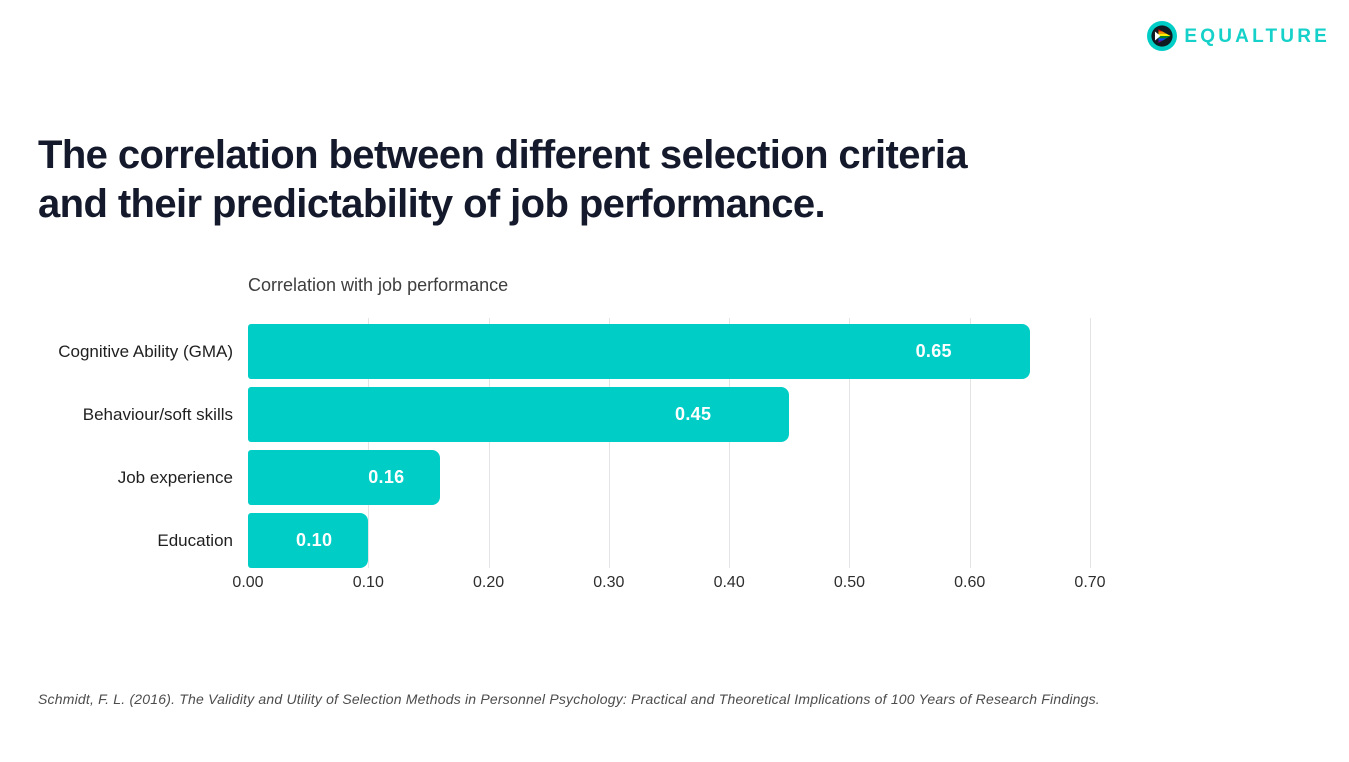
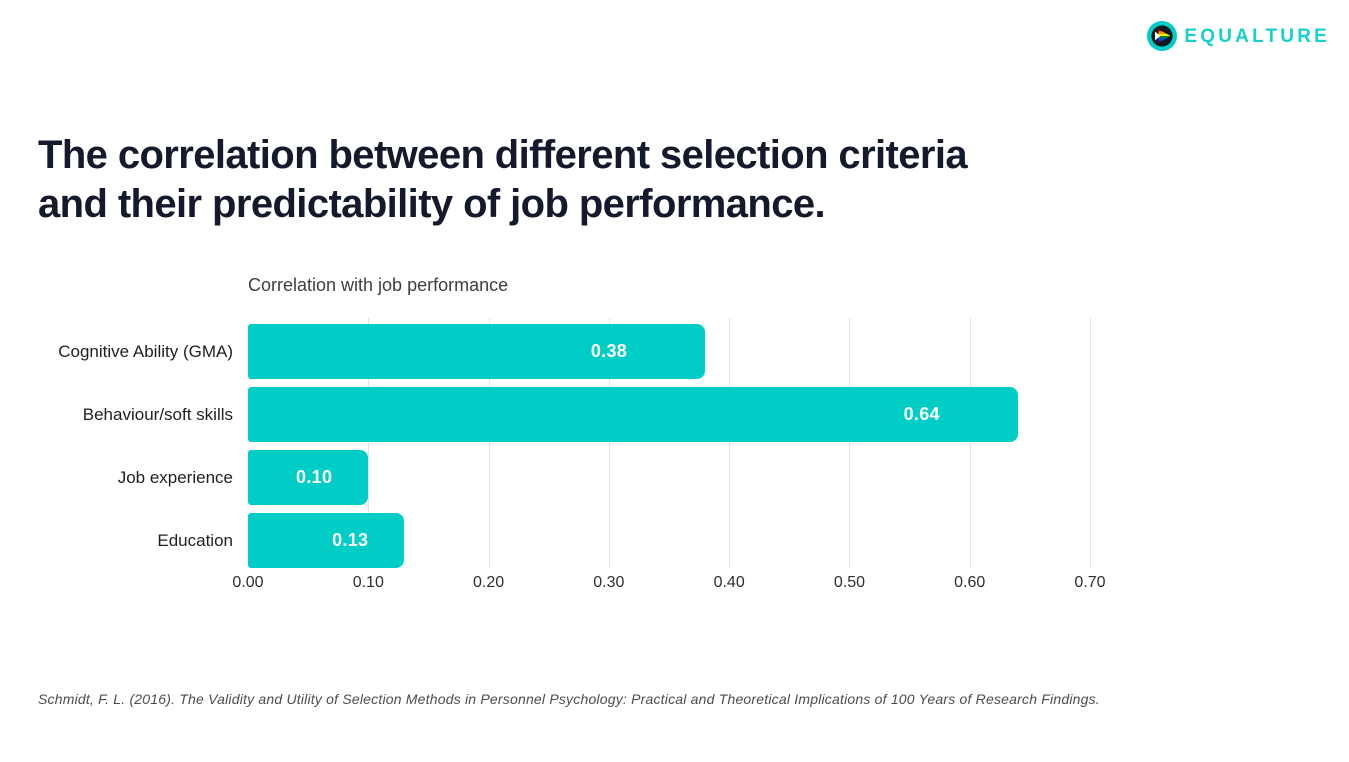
Cognitive Ability (GMA): 0.65 -> 0.38
Behaviour/soft skills: 0.45 -> 0.64
Job experience: 0.16 -> 0.10
Education: 0.10 -> 0.13
